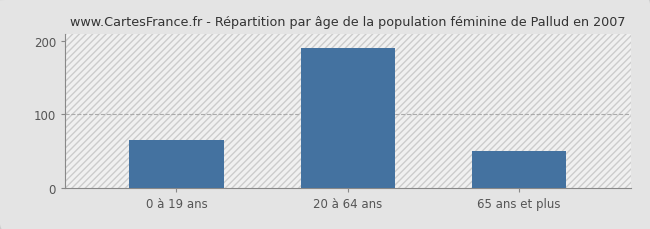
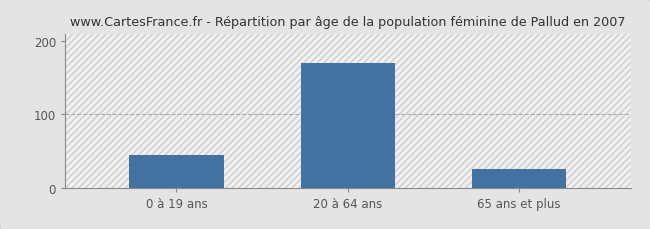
0 à 19 ans: 65 -> 44
20 à 64 ans: 190 -> 170
65 ans et plus: 50 -> 26
